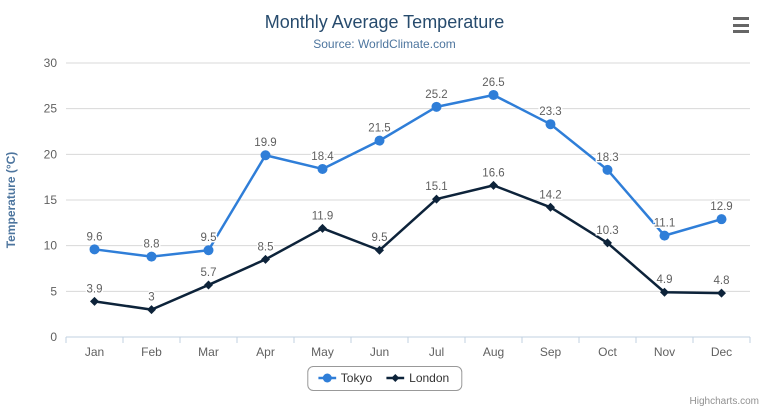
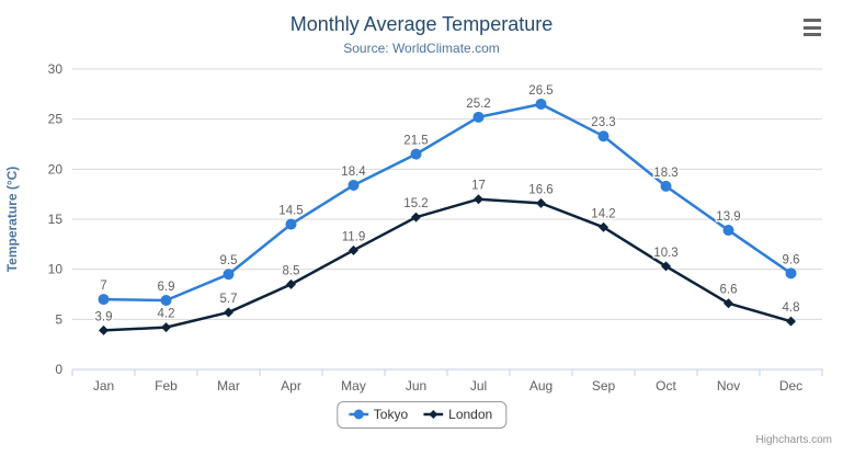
Tokyo/Jan: 9.6 -> 7
Tokyo/Feb: 8.8 -> 6.9
London/Feb: 3 -> 4.2
Tokyo/Apr: 19.9 -> 14.5
London/Jun: 9.5 -> 15.2
London/Jul: 15.1 -> 17
Tokyo/Nov: 11.1 -> 13.9
London/Nov: 4.9 -> 6.6
Tokyo/Dec: 12.9 -> 9.6
